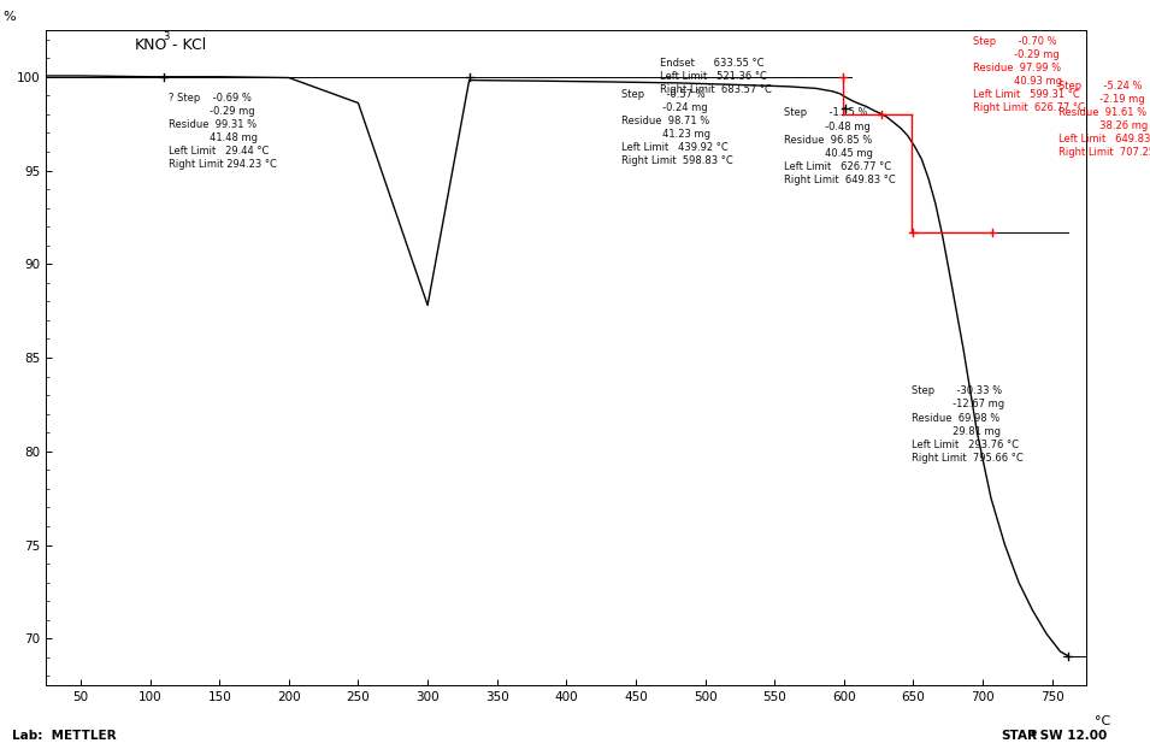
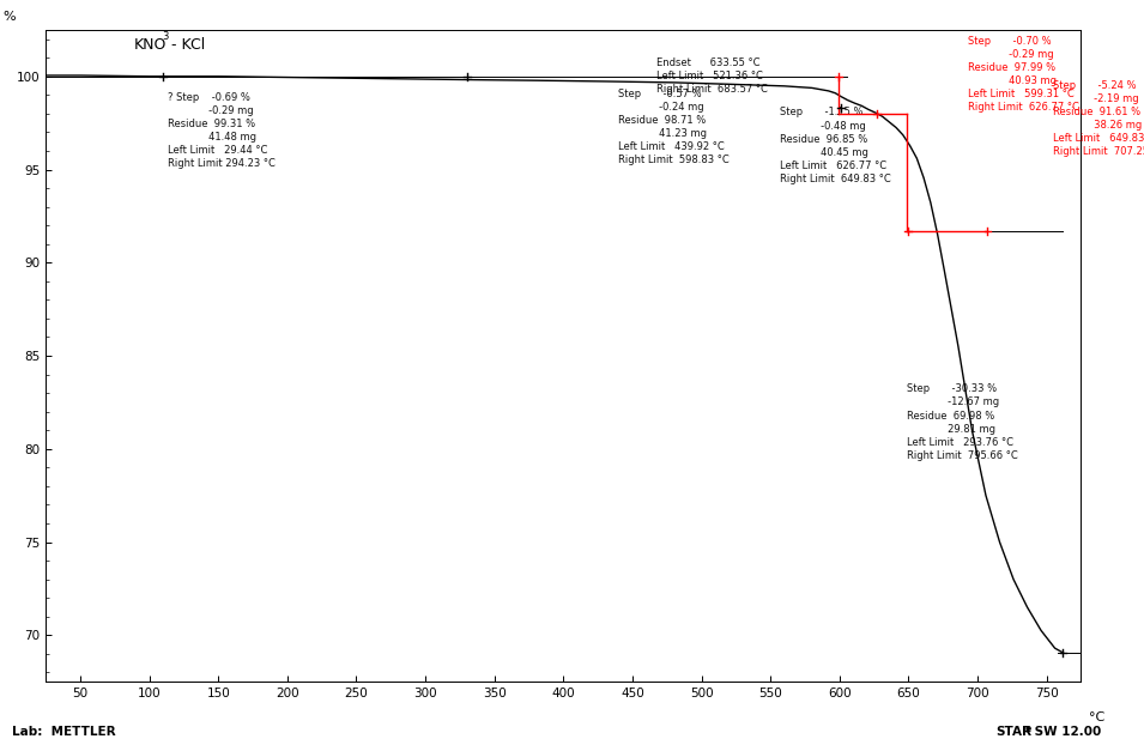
250: 98.6 -> 99.9
300: 87.8 -> 99.8
